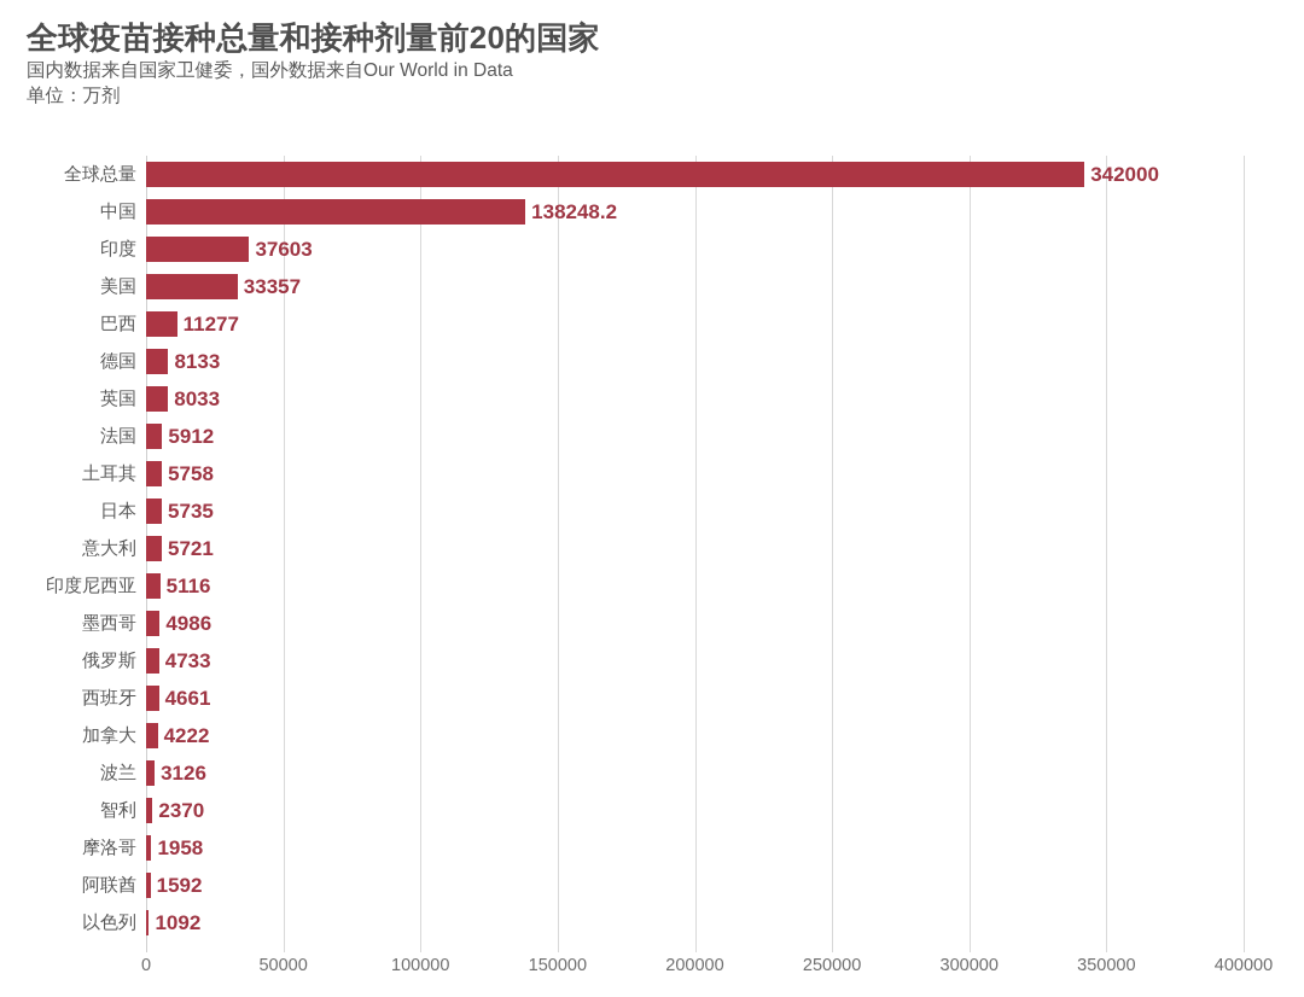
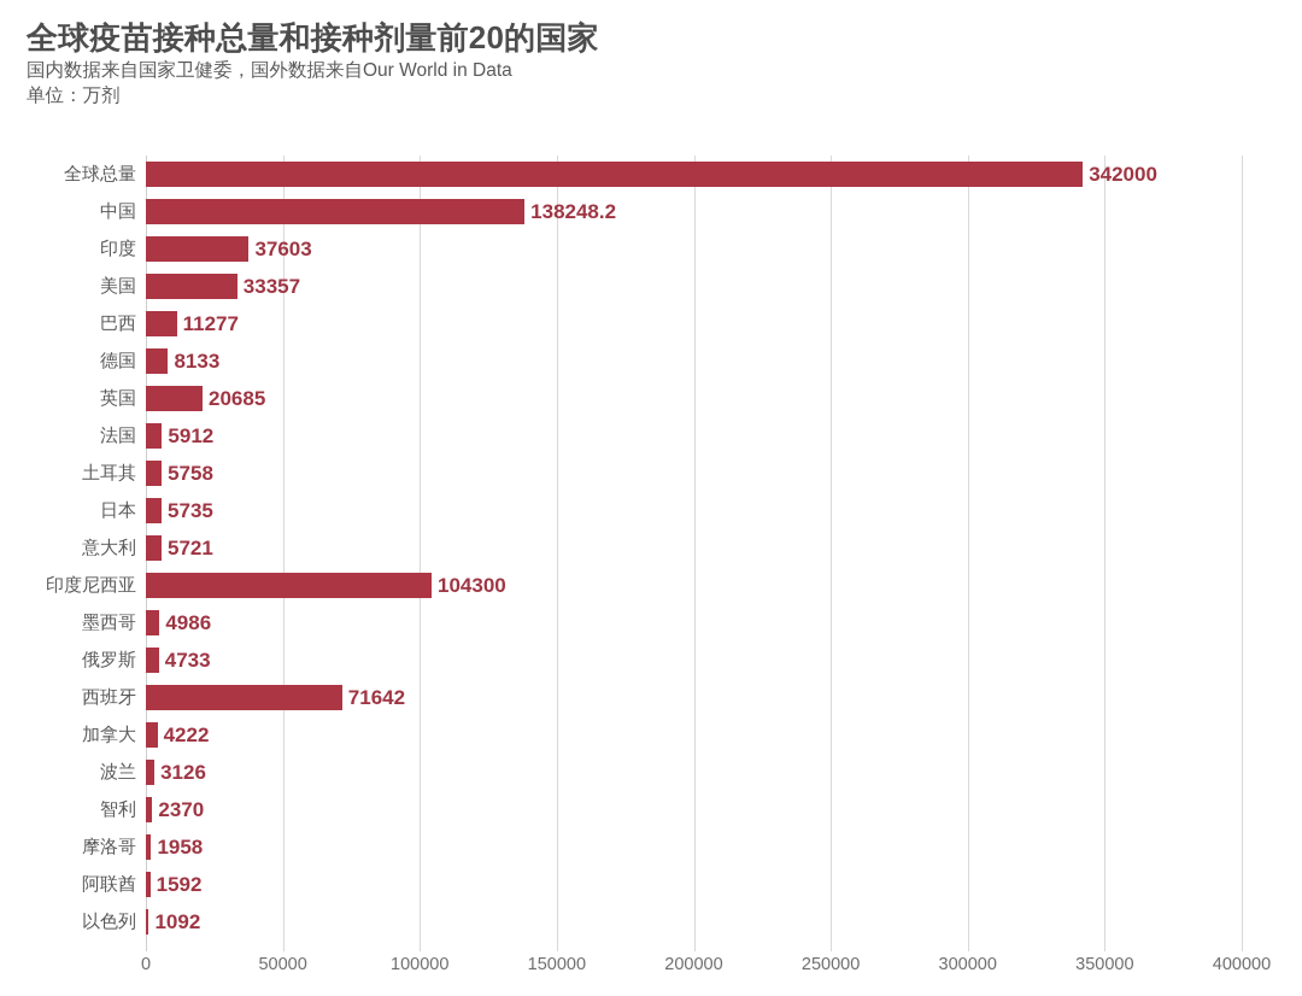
英国: 8033 -> 20685
印度尼西亚: 5116 -> 104300
西班牙: 4661 -> 71642
